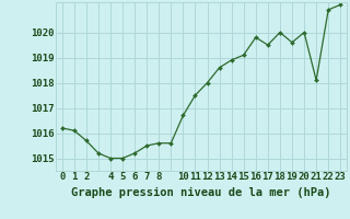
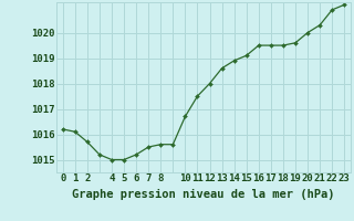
16: 1019.8 -> 1019.5
18: 1020.0 -> 1019.5
21: 1018.1 -> 1020.3
